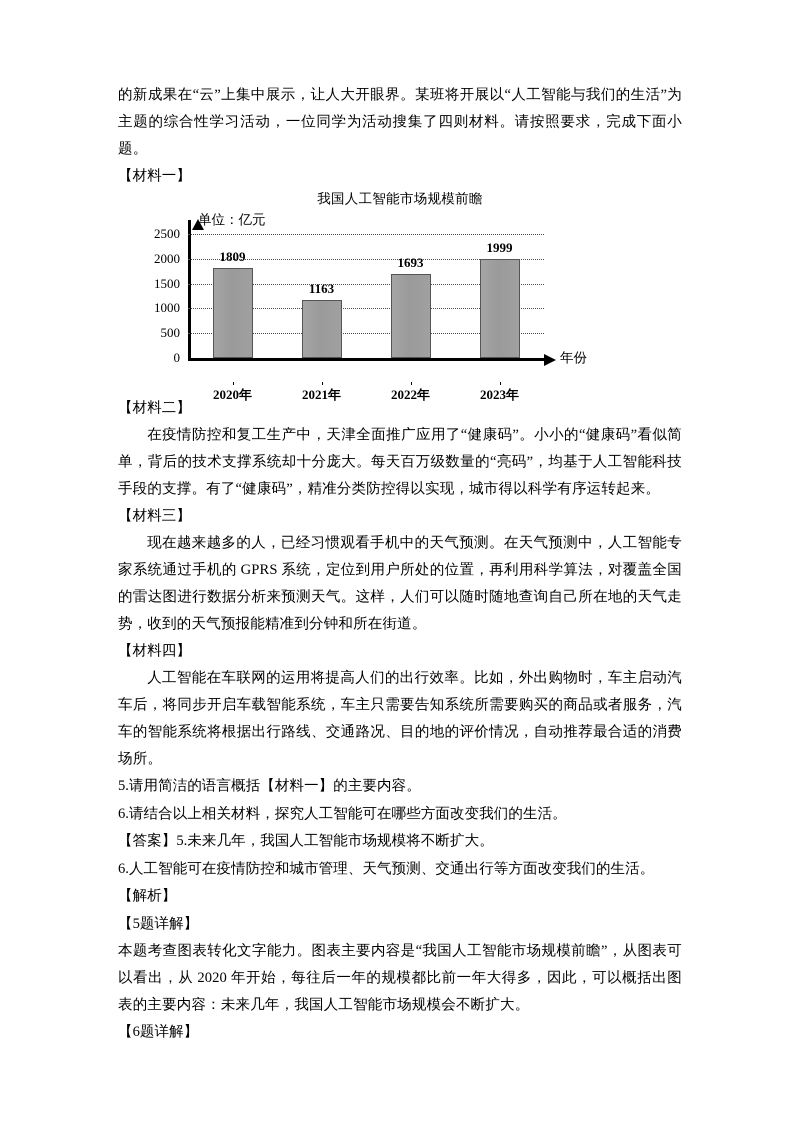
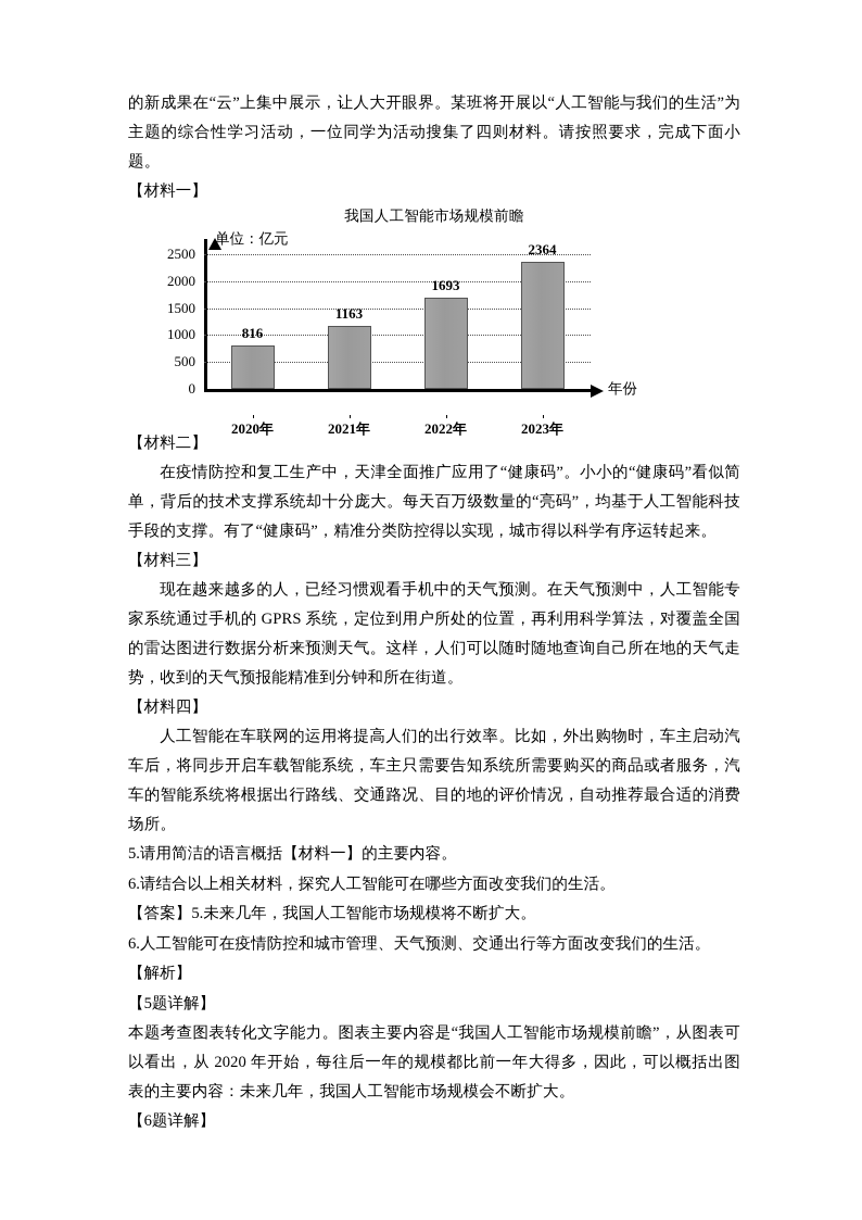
2020年: 1809 -> 816
2023年: 1999 -> 2364
